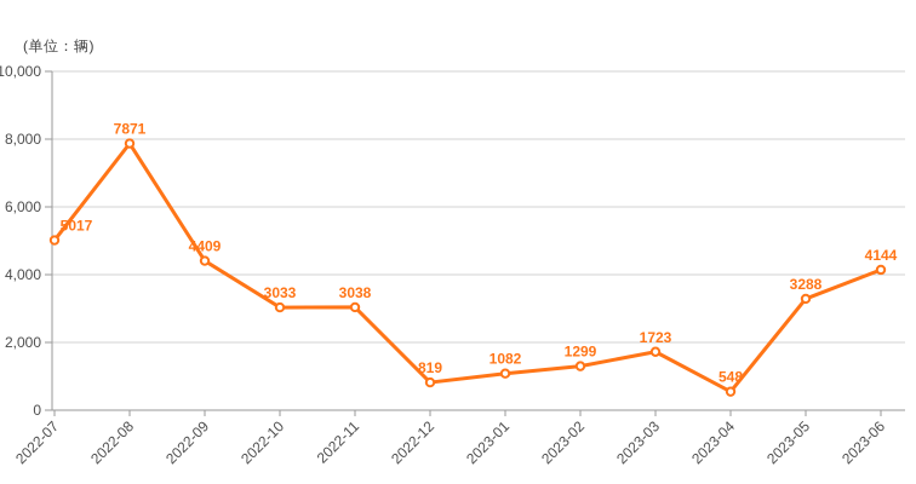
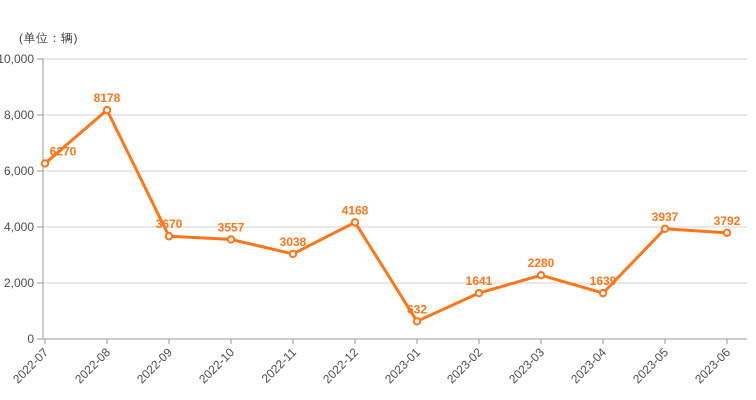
2022-07: 5017 -> 6270
2022-08: 7871 -> 8178
2022-09: 4409 -> 3670
2022-10: 3033 -> 3557
2022-12: 819 -> 4168
2023-01: 1082 -> 632
2023-02: 1299 -> 1641
2023-03: 1723 -> 2280
2023-04: 548 -> 1639
2023-05: 3288 -> 3937
2023-06: 4144 -> 3792
